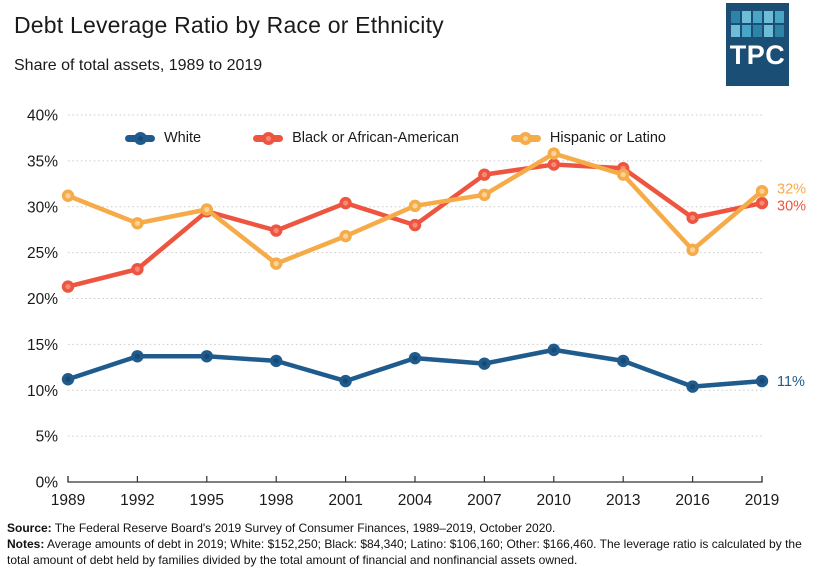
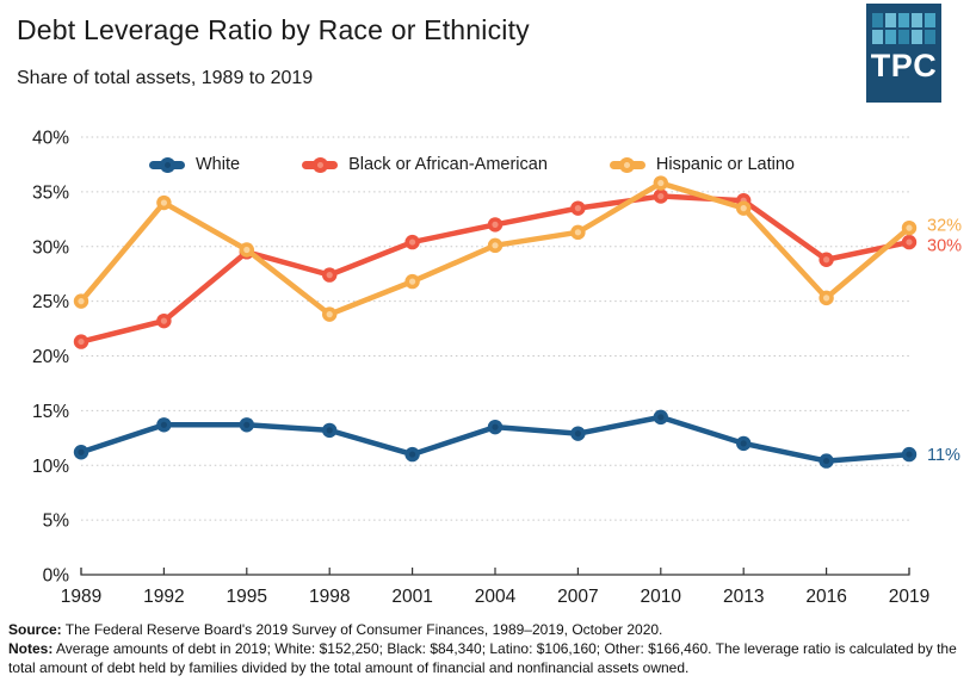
Hispanic or Latino/1989: 31% -> 25%
Hispanic or Latino/1992: 28% -> 34%
Black or African-American/2004: 28% -> 32%
White/2013: 13% -> 12%
